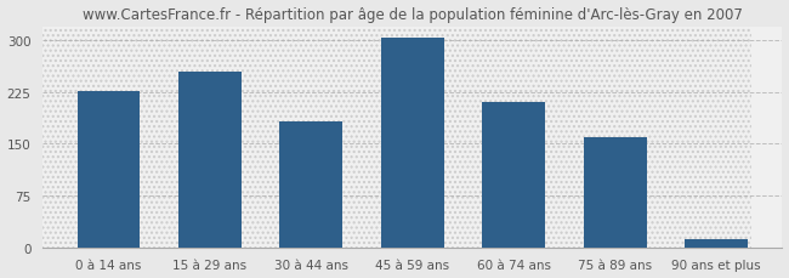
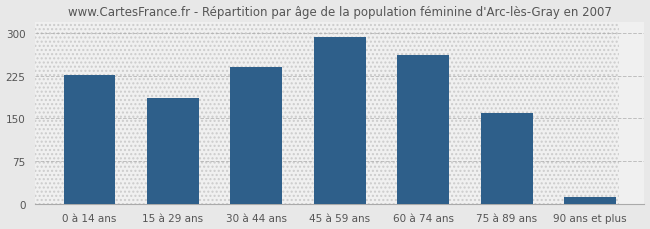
15 à 29 ans: 254 -> 185
30 à 44 ans: 182 -> 240
45 à 59 ans: 304 -> 292
60 à 74 ans: 210 -> 262
